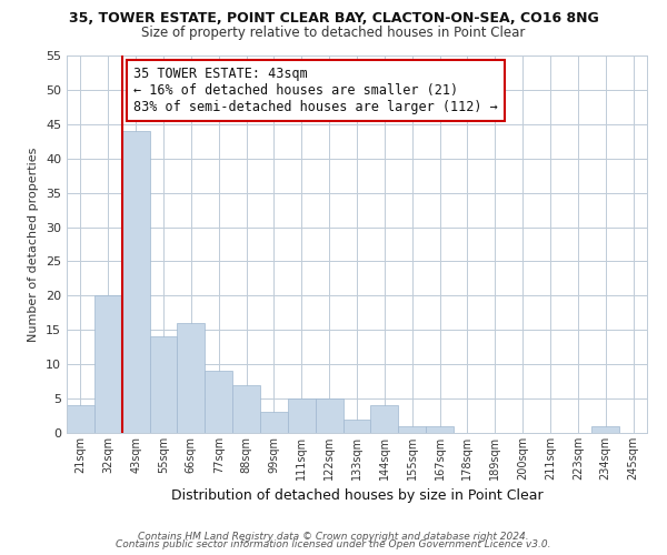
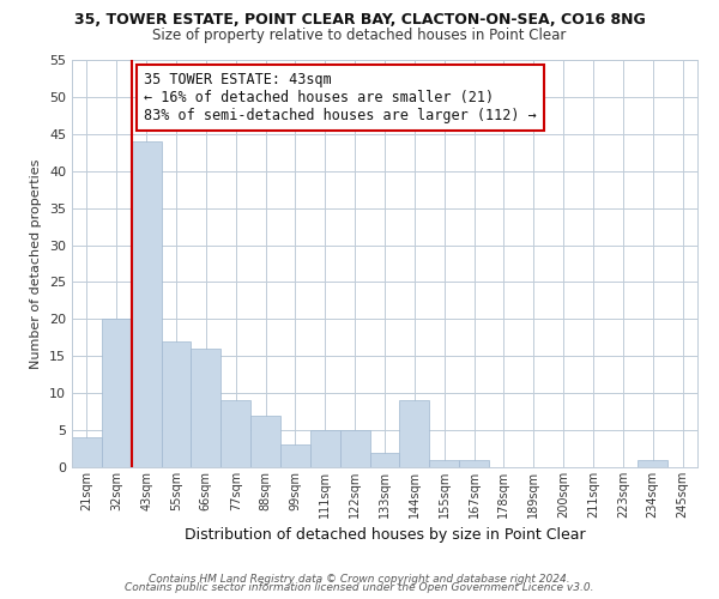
55sqm: 14 -> 17
144sqm: 4 -> 9
